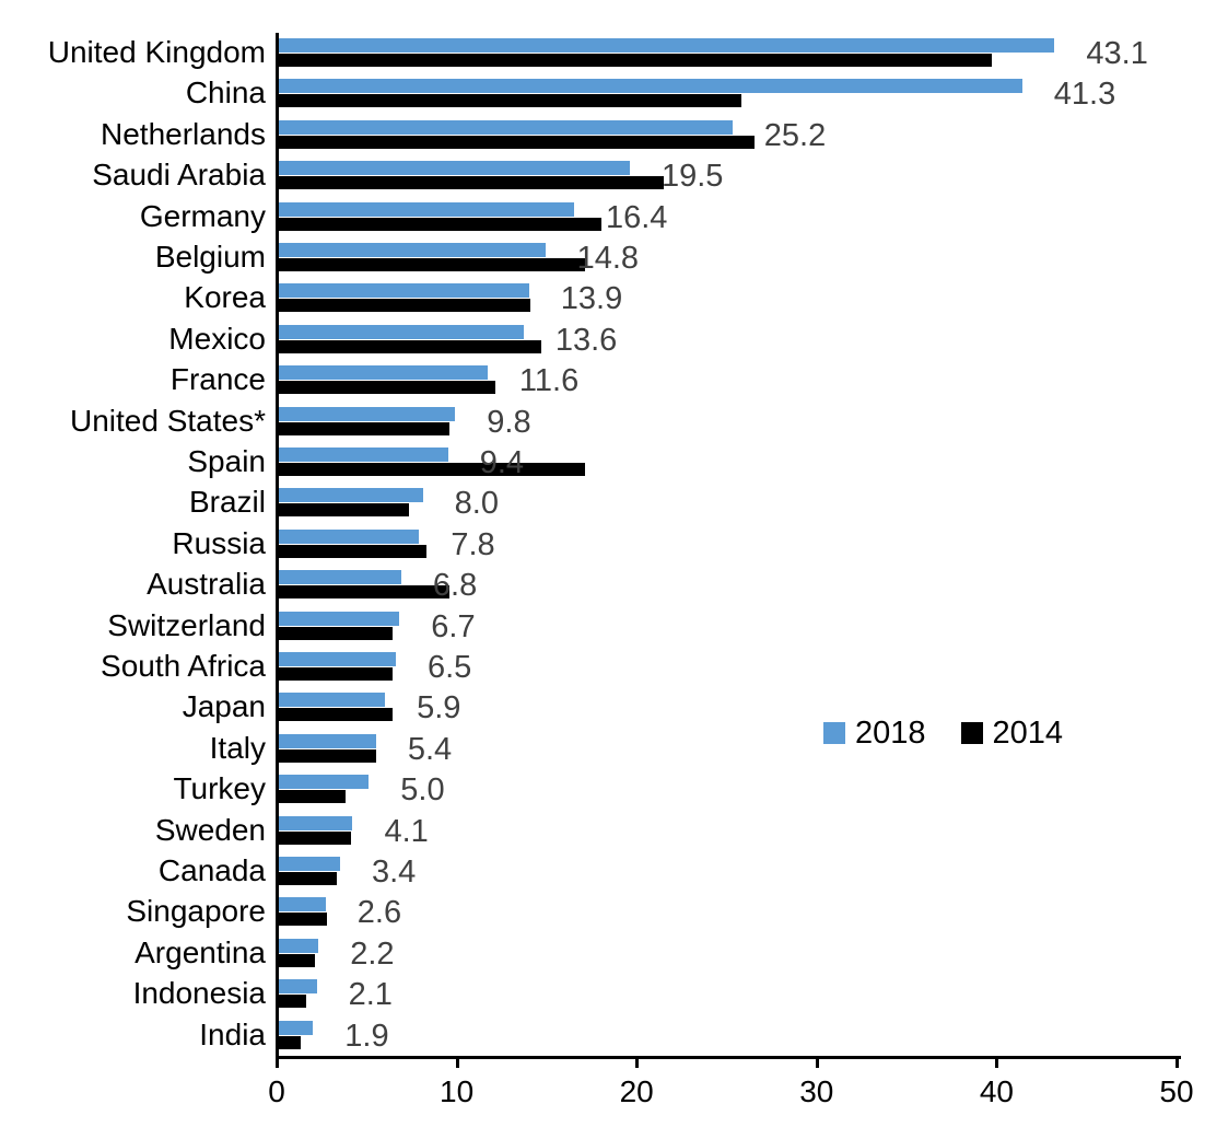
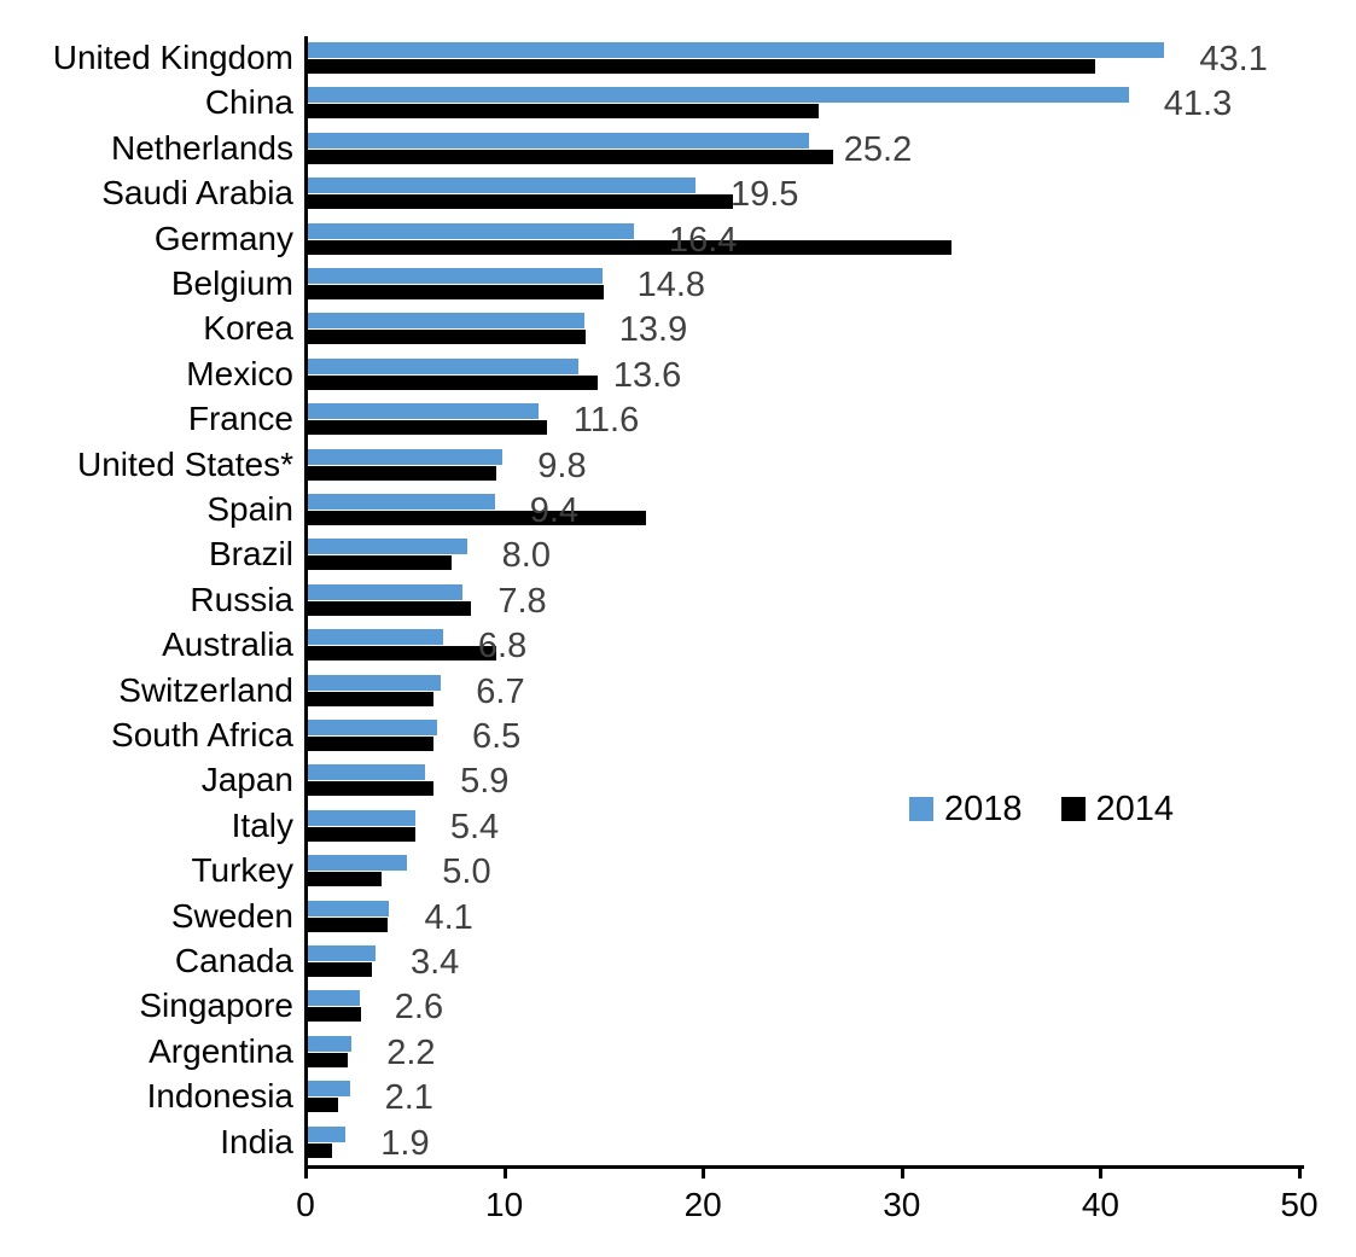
2014/Germany: 17.9 -> 32.4
2014/Belgium: 17.0 -> 14.9
